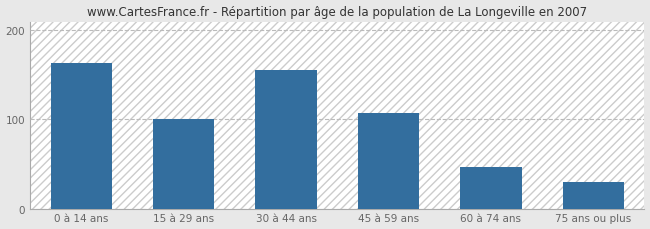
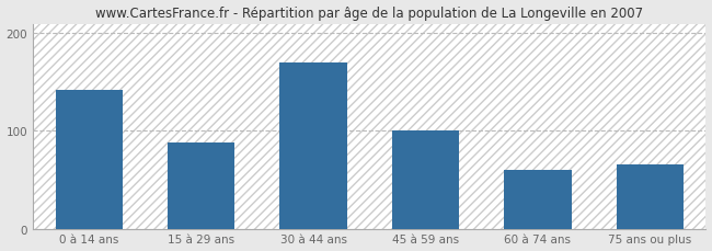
0 à 14 ans: 163 -> 142
15 à 29 ans: 101 -> 88
30 à 44 ans: 155 -> 170
45 à 59 ans: 107 -> 100
60 à 74 ans: 47 -> 60
75 ans ou plus: 30 -> 66
